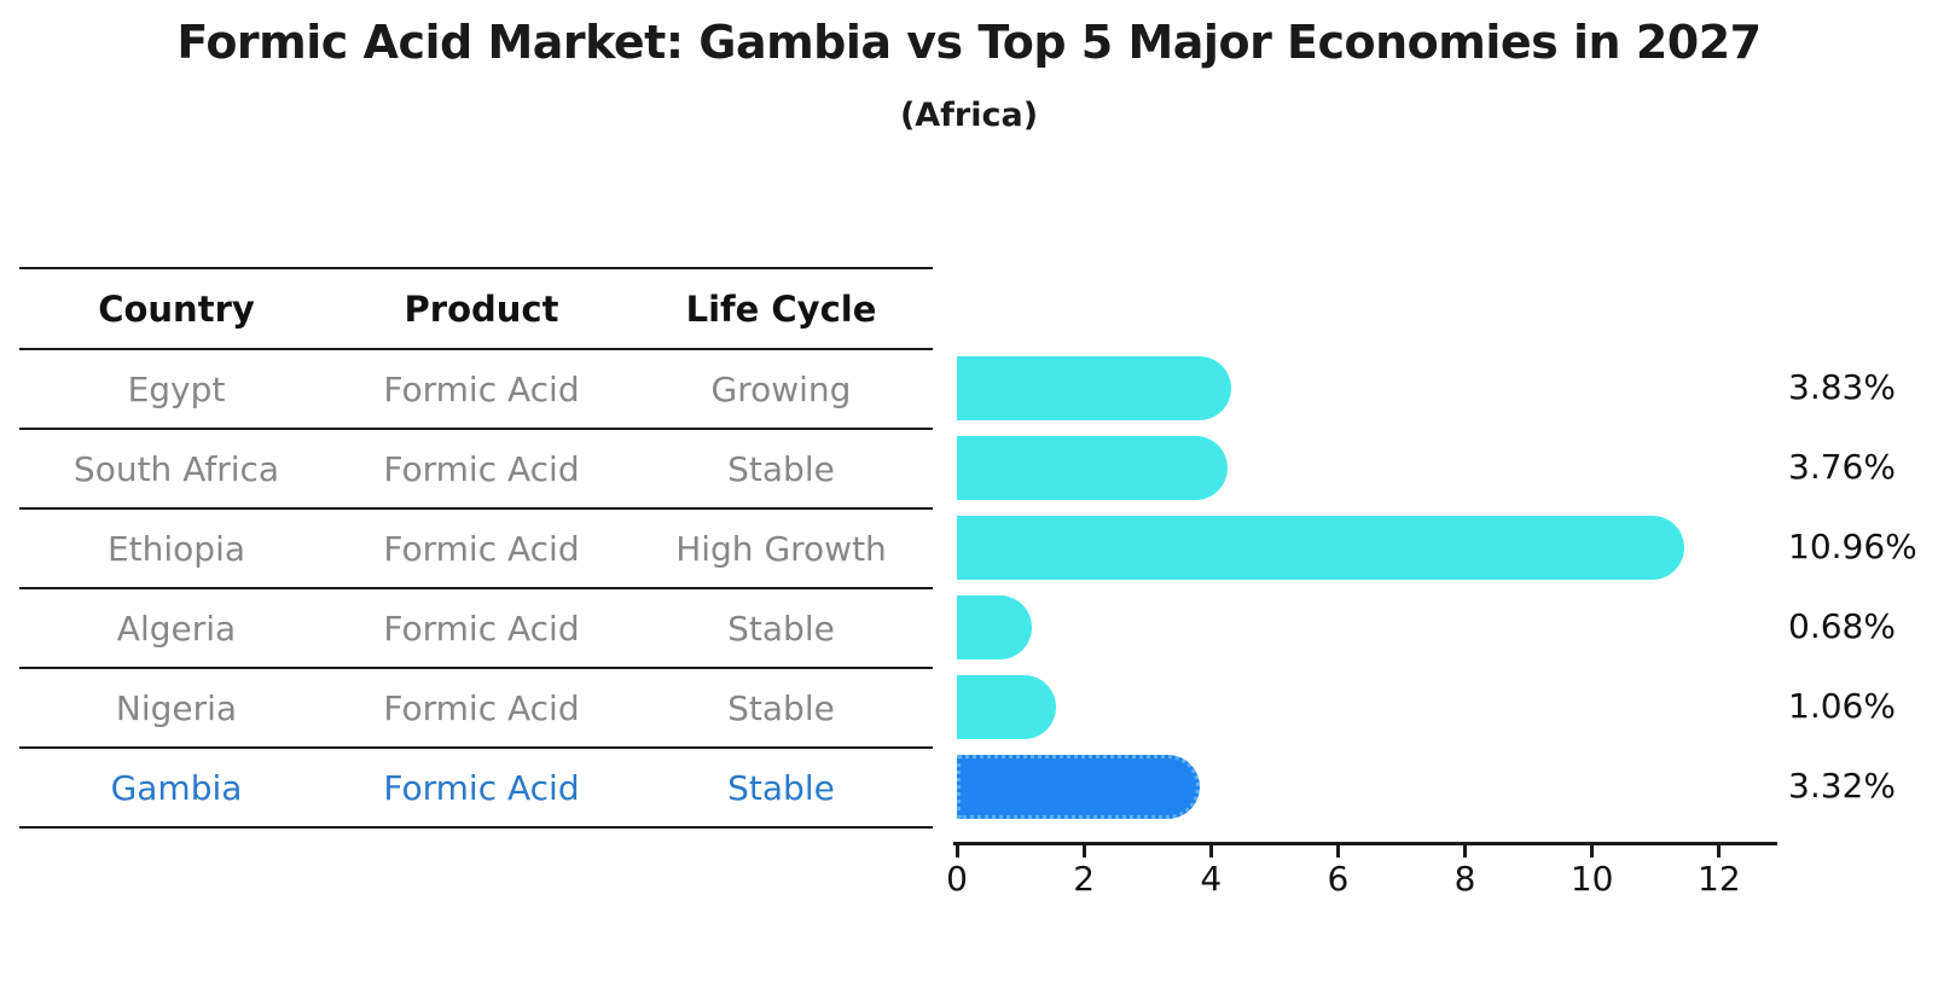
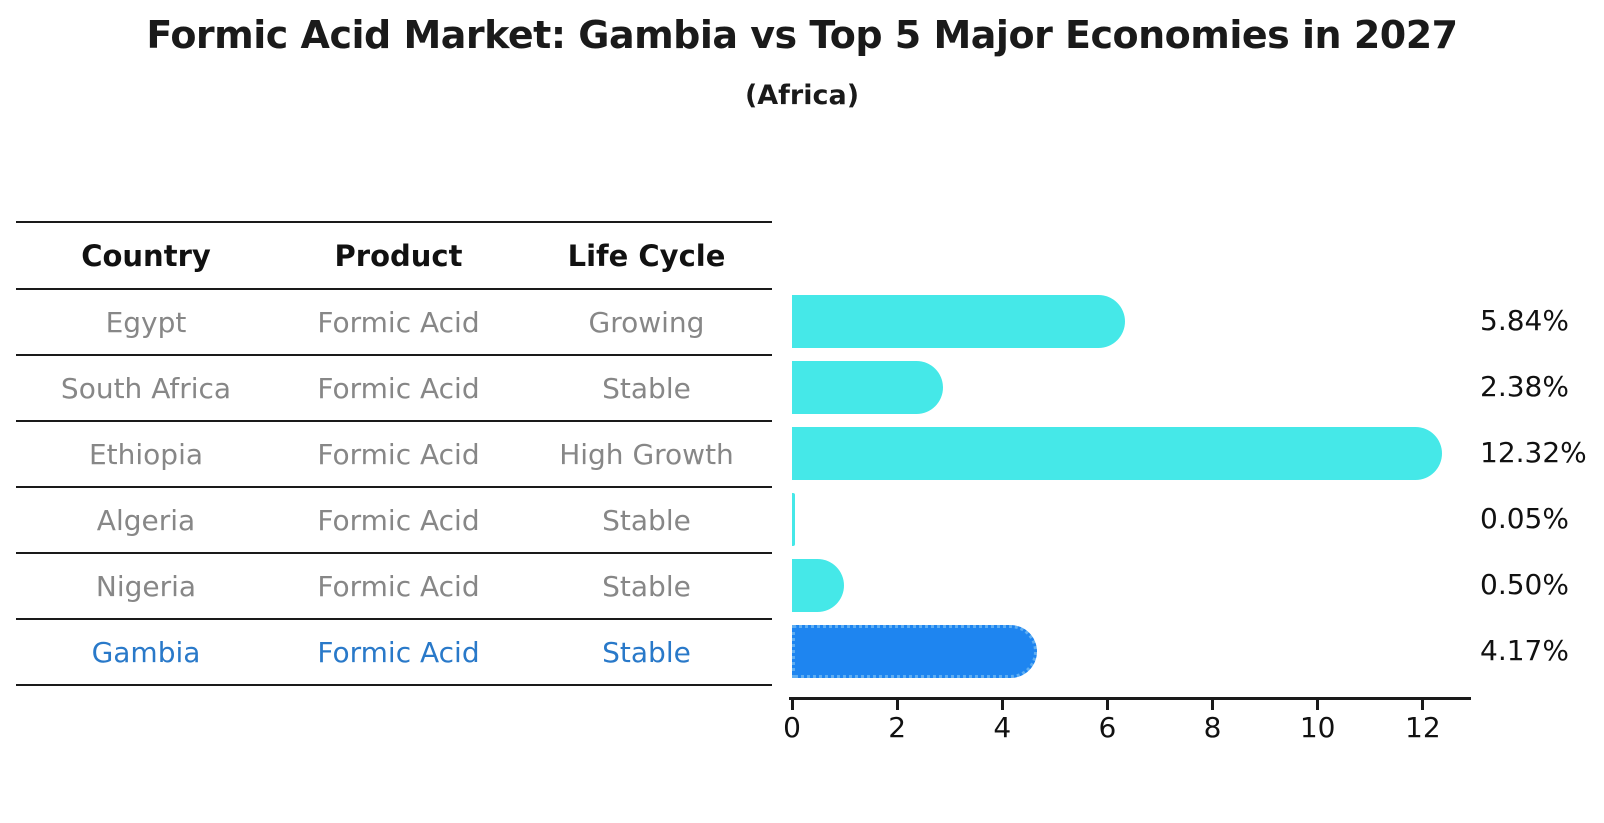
Egypt: 3.83% -> 5.84%
South Africa: 3.76% -> 2.38%
Ethiopia: 10.96% -> 12.32%
Algeria: 0.68% -> 0.05%
Nigeria: 1.06% -> 0.50%
Gambia: 3.32% -> 4.17%
